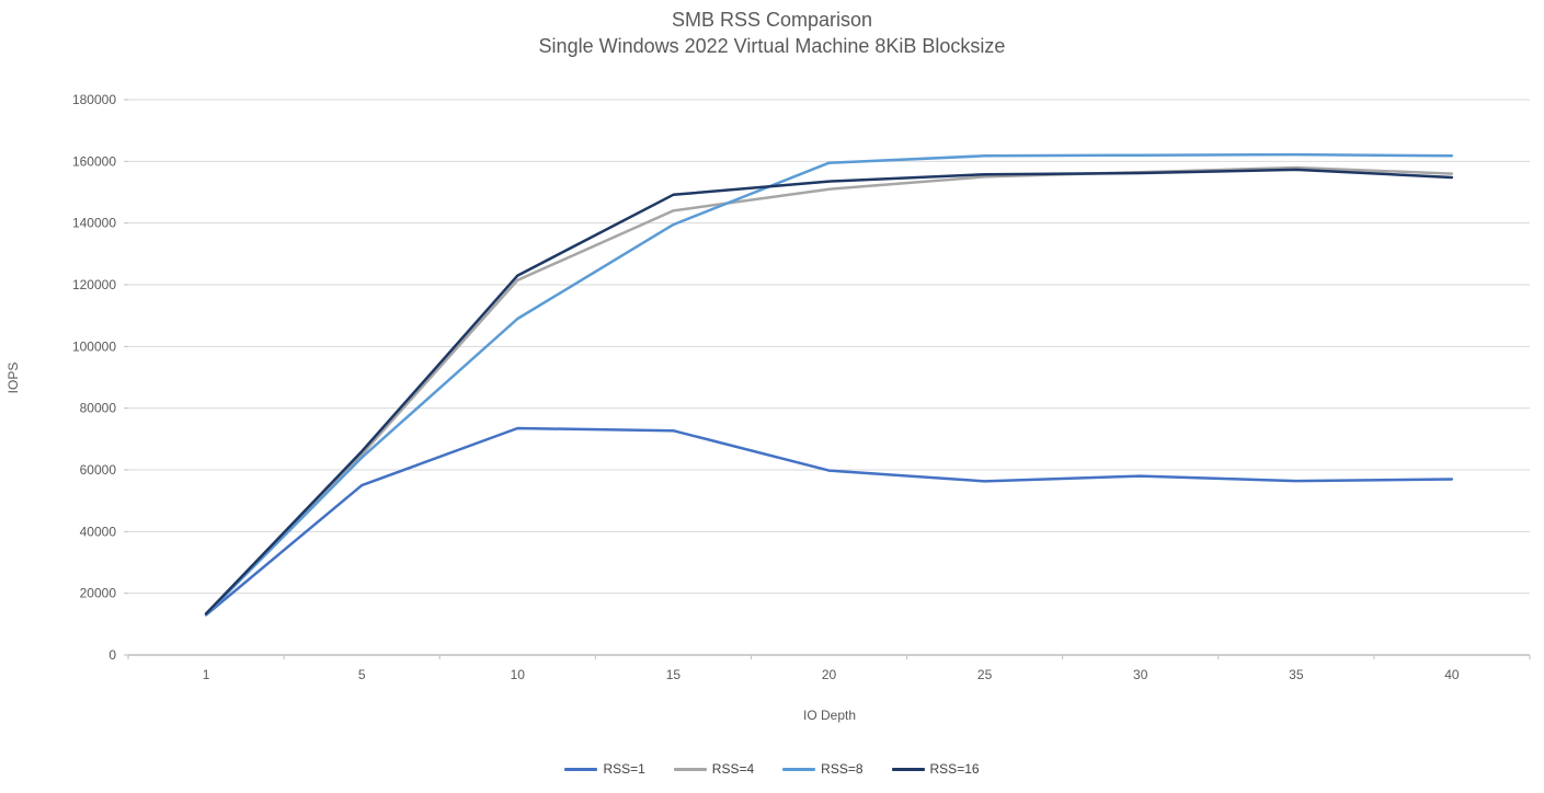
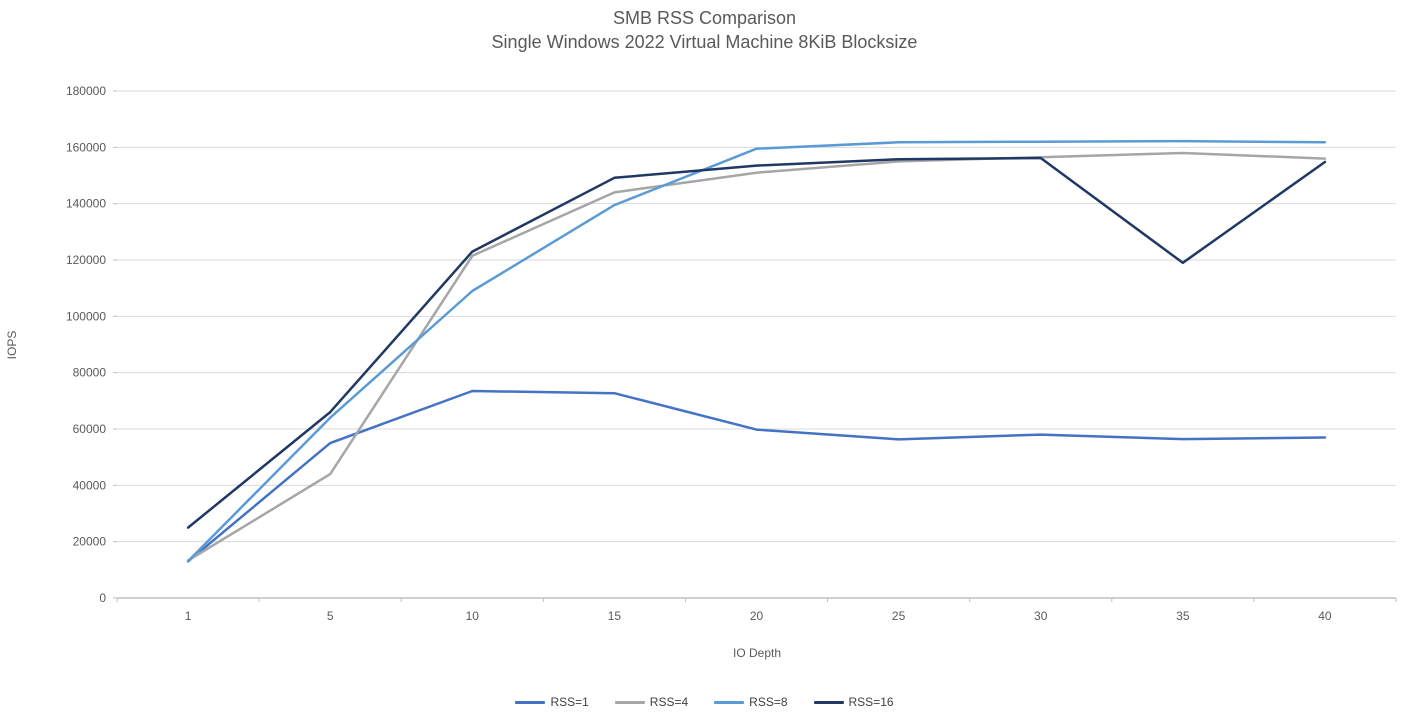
RSS=16/1: 13000 -> 25000
RSS=4/5: 65000 -> 44000
RSS=16/35: 157000 -> 119000
